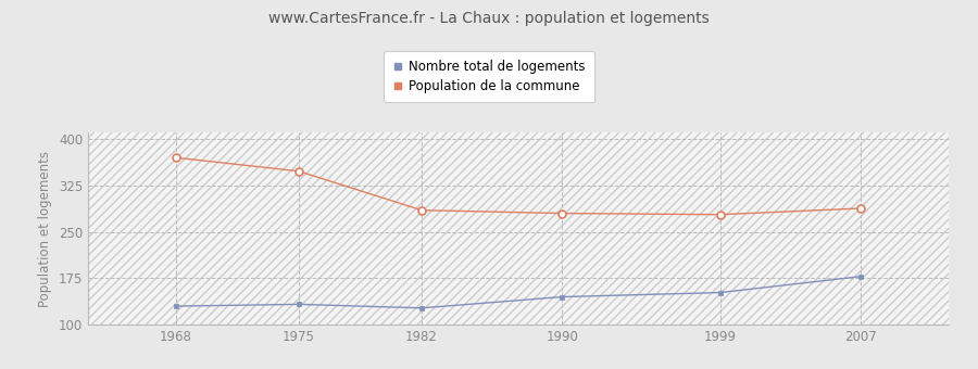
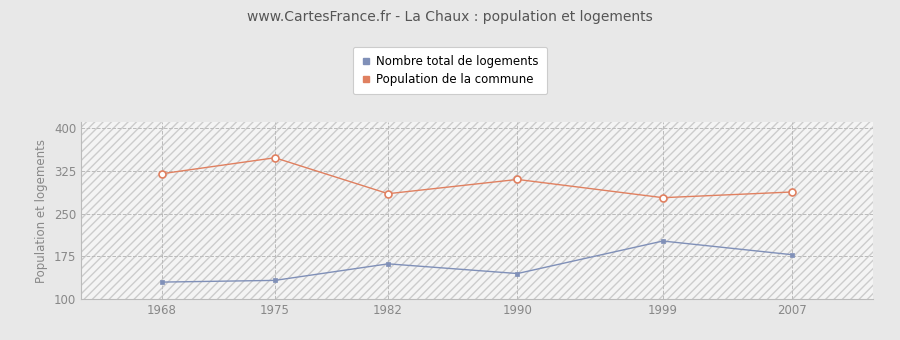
Population de la commune/1968: 370 -> 320
Nombre total de logements/1982: 127 -> 162
Population de la commune/1990: 280 -> 310
Nombre total de logements/1999: 152 -> 202
